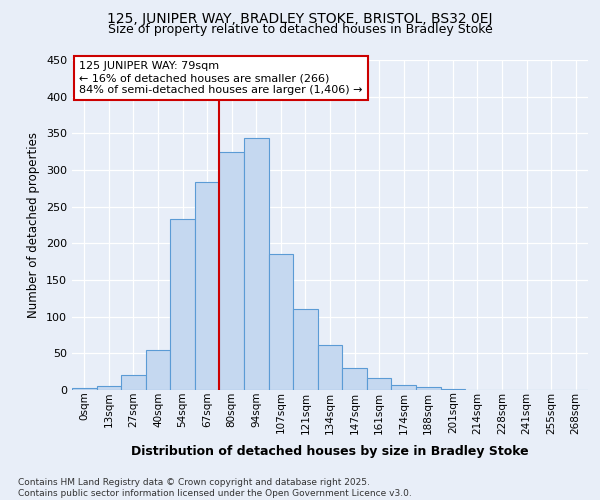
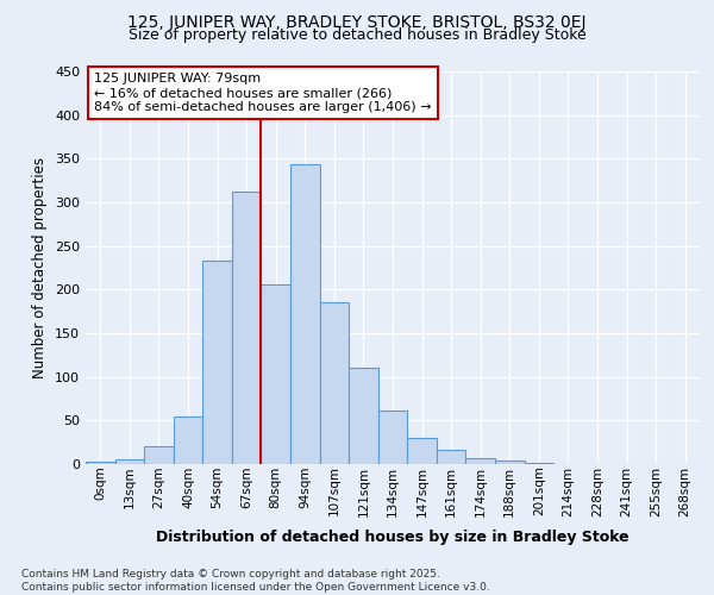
67sqm: 283 -> 312
80sqm: 325 -> 206
